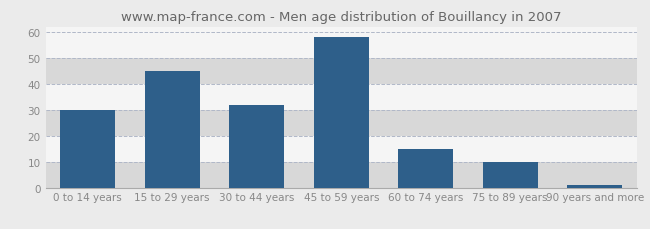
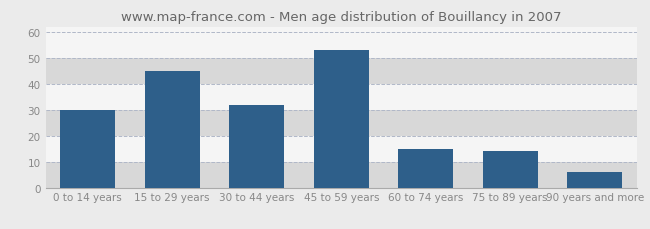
45 to 59 years: 58 -> 53
75 to 89 years: 10 -> 14
90 years and more: 1 -> 6
